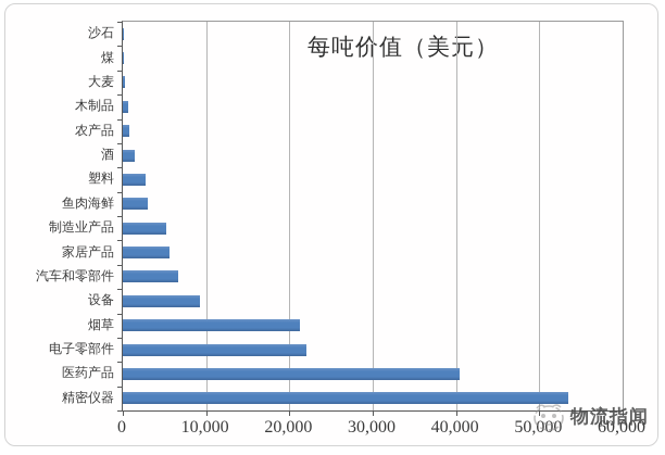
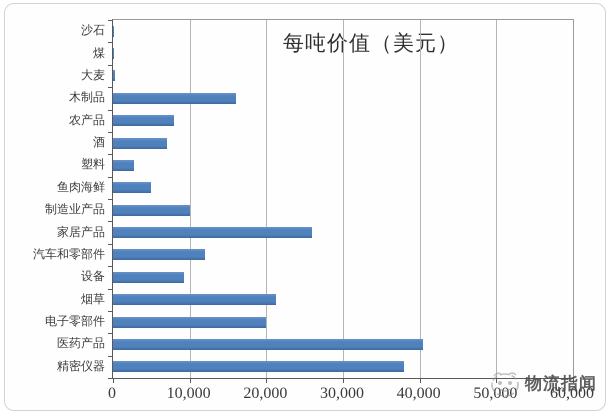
木制品: 1000 -> 16000
农产品: 1000 -> 8000
酒: 1000 -> 7000
鱼肉海鲜: 3000 -> 5000
制造业产品: 5000 -> 10000
家居产品: 6000 -> 26000
汽车和零部件: 7000 -> 12000
电子零部件: 22000 -> 20000
精密仪器: 54000 -> 38000
